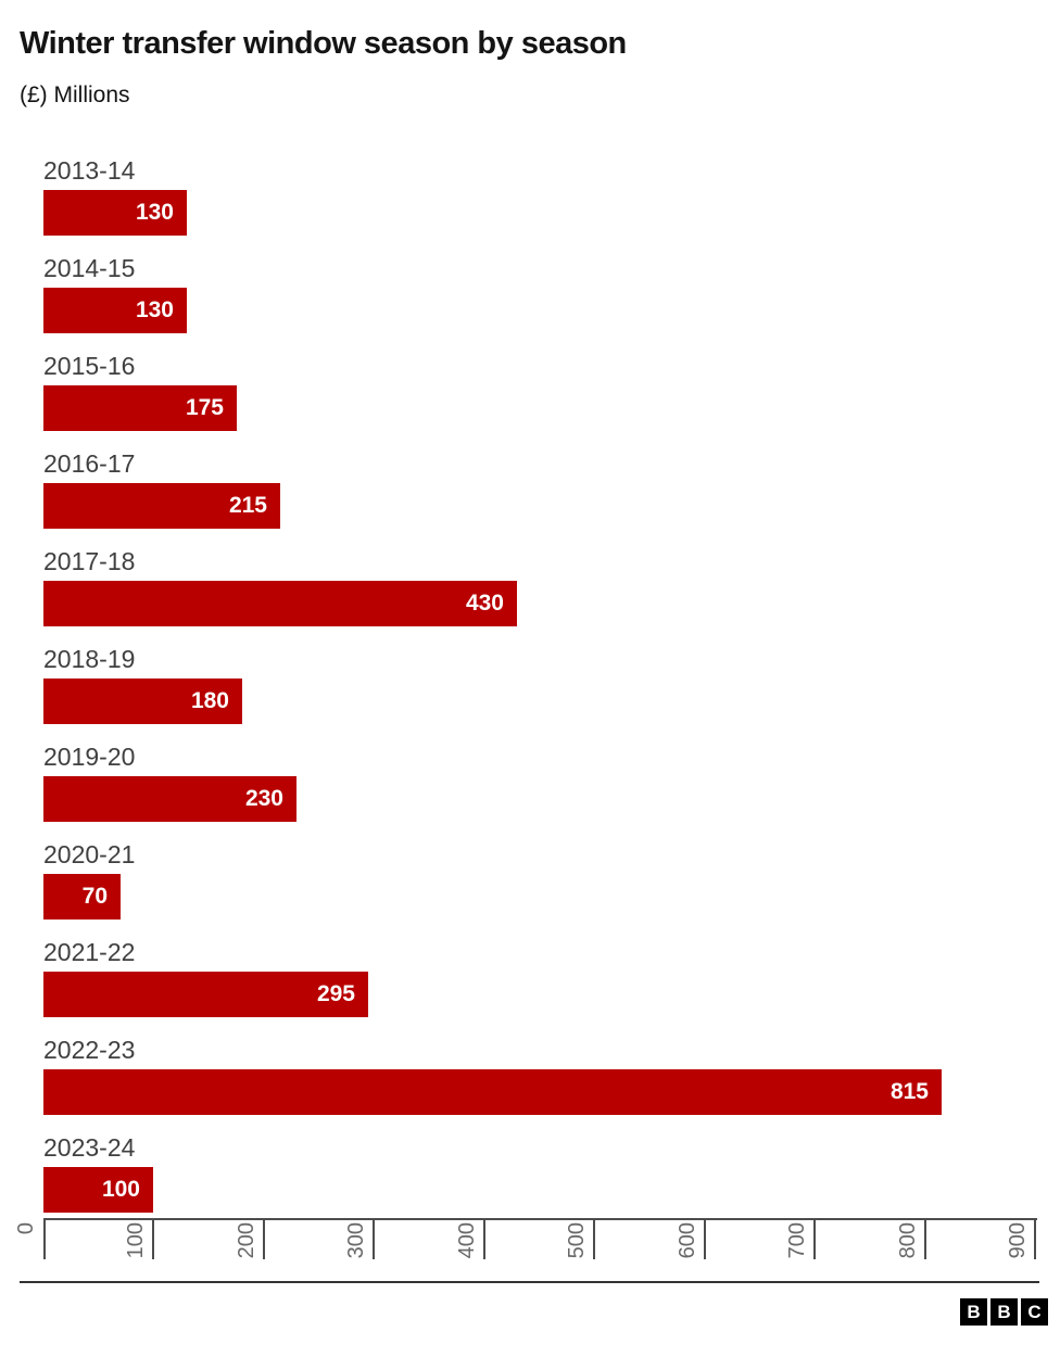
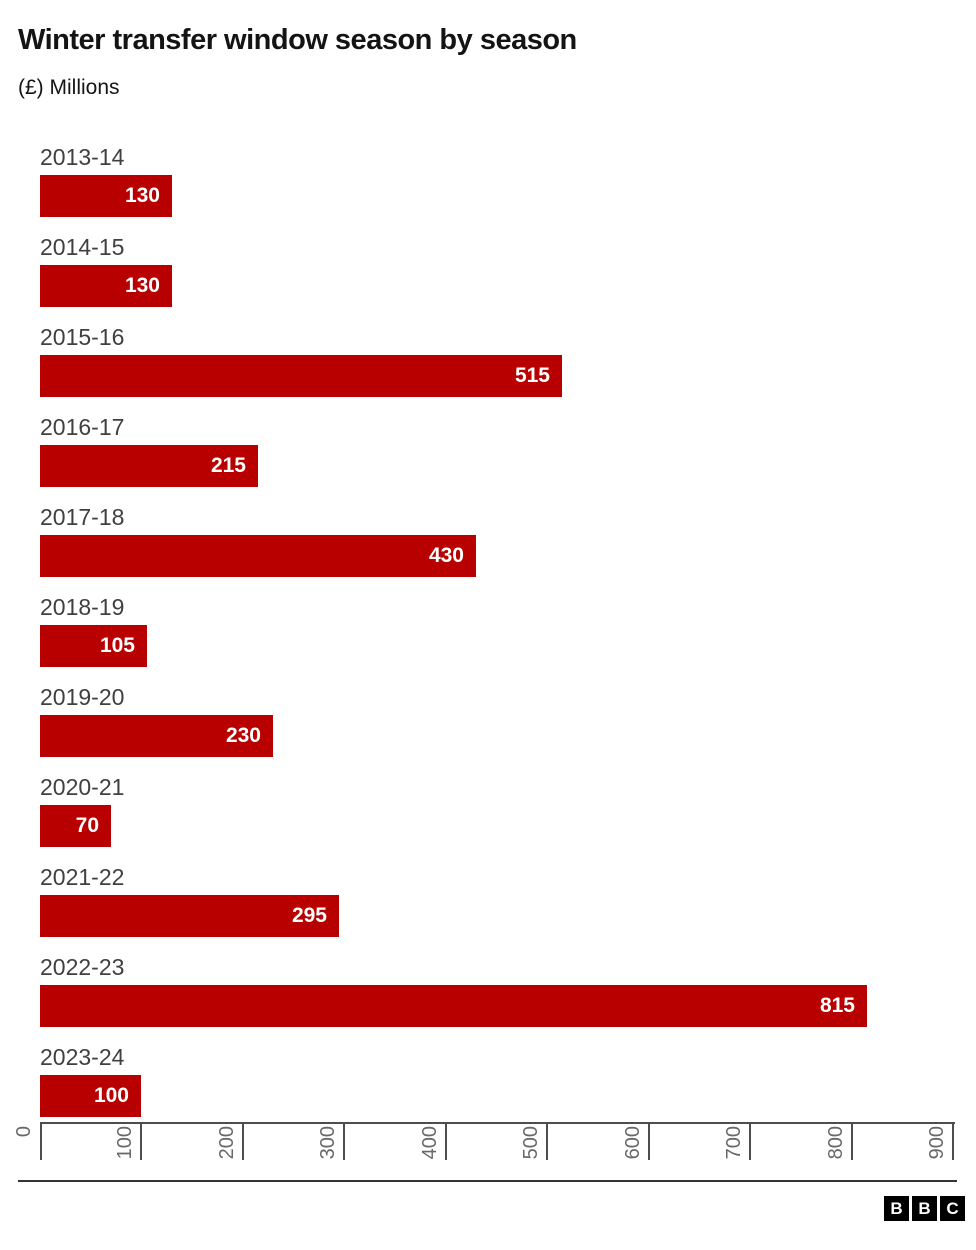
2015-16: 175 -> 515
2018-19: 180 -> 105
